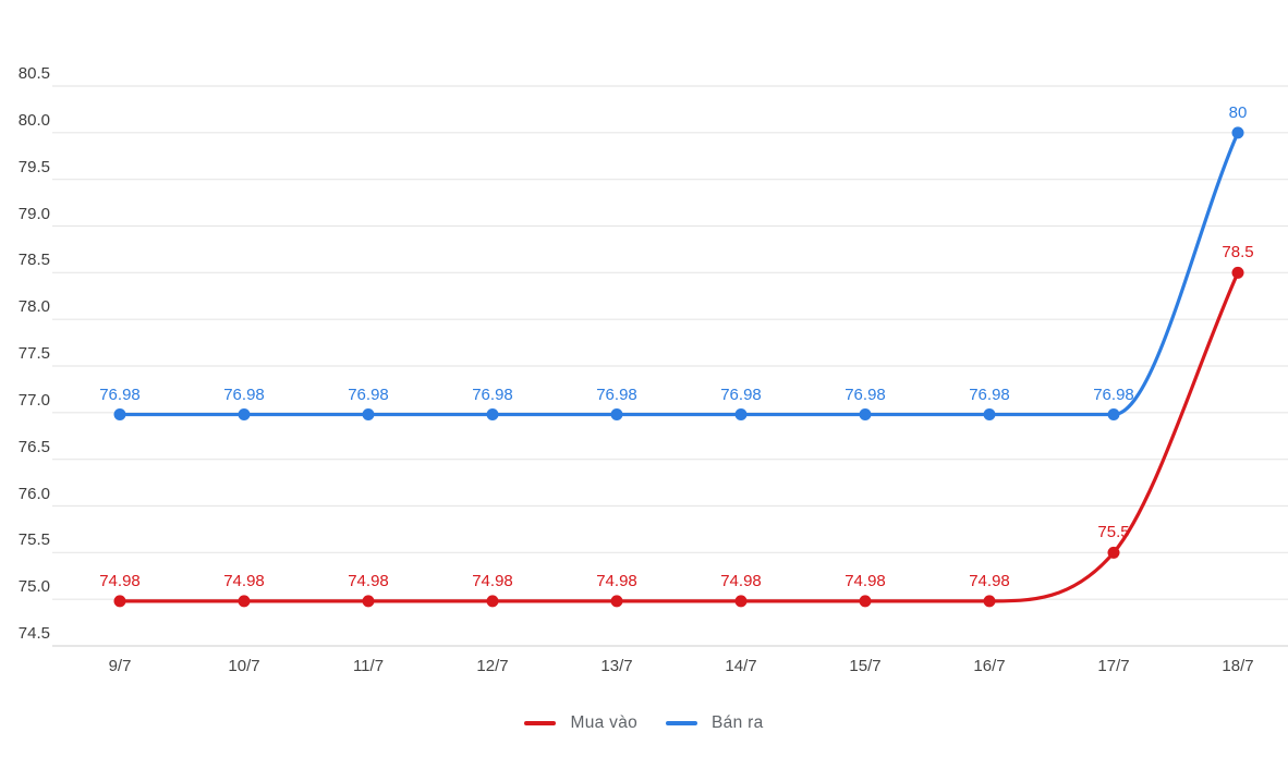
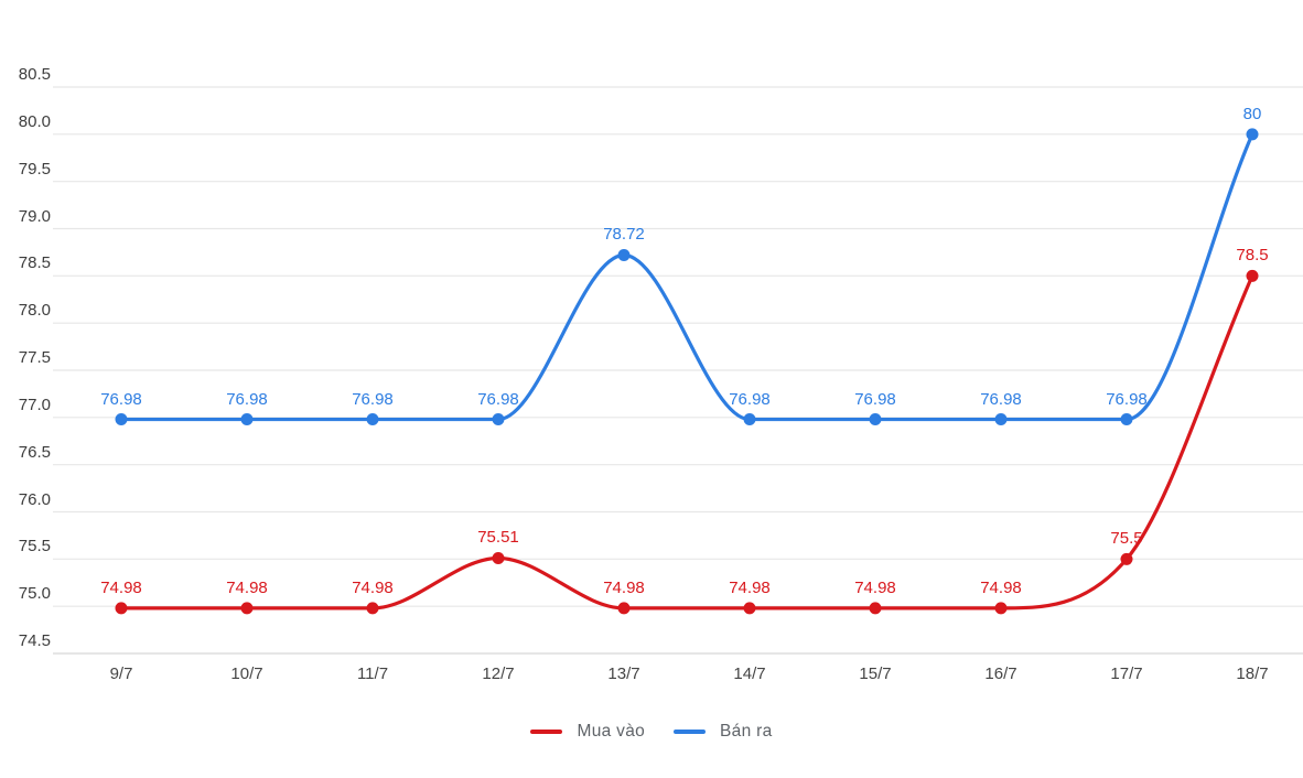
Mua vào/12/7: 74.98 -> 75.51
Bán ra/13/7: 76.98 -> 78.72
